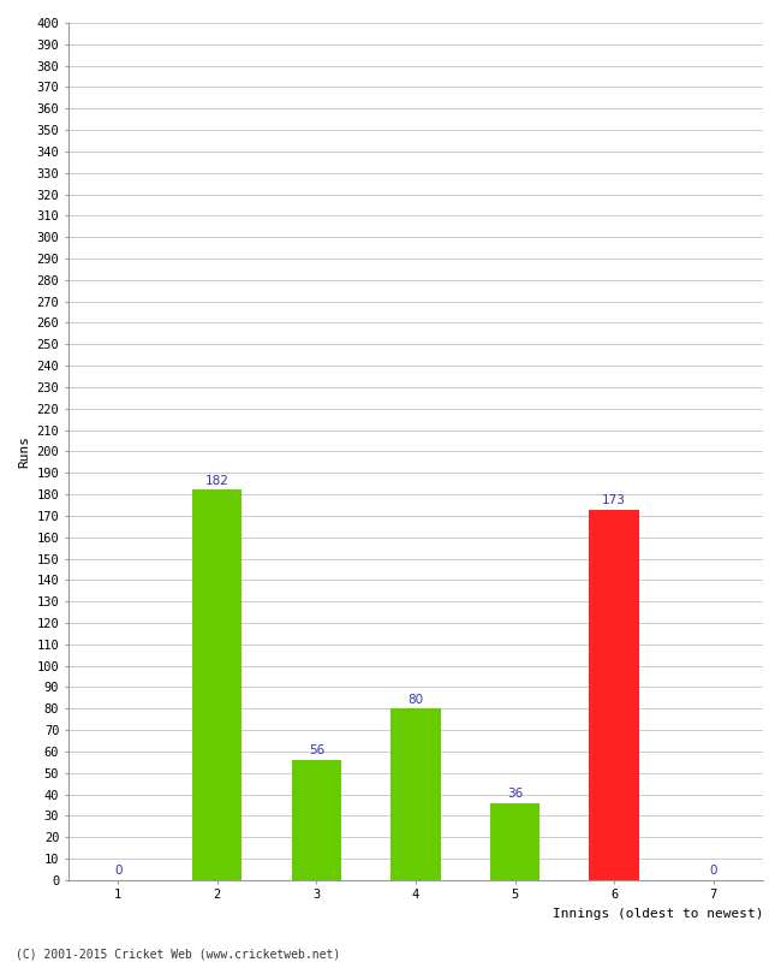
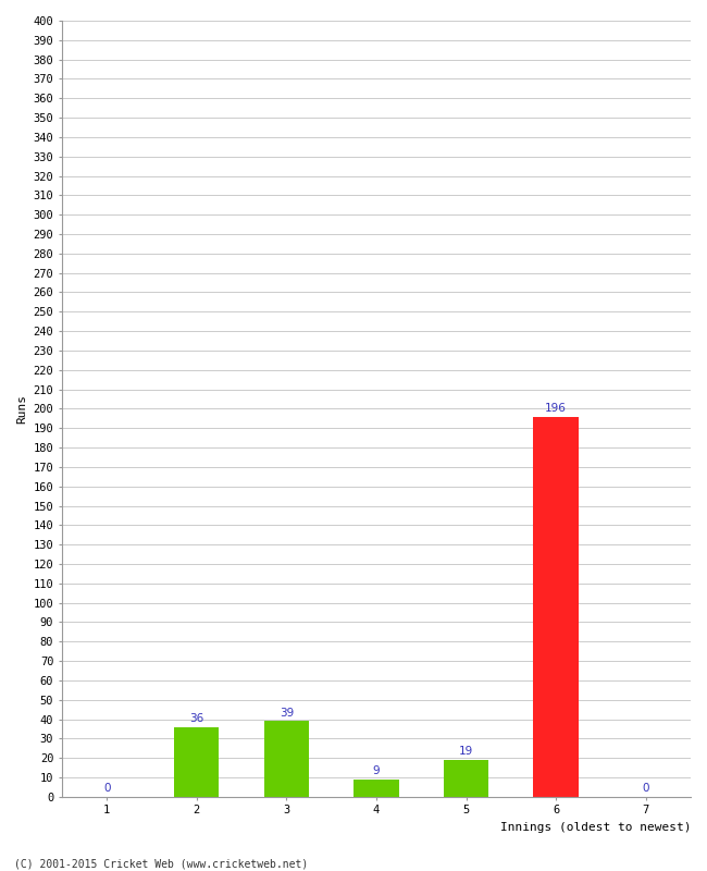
2: 182 -> 36
3: 56 -> 39
4: 80 -> 9
5: 36 -> 19
6: 173 -> 196
